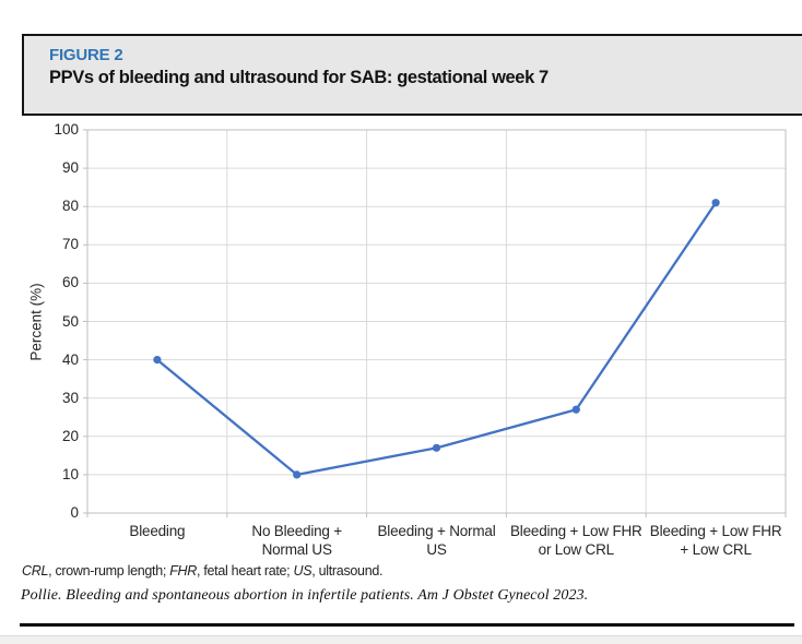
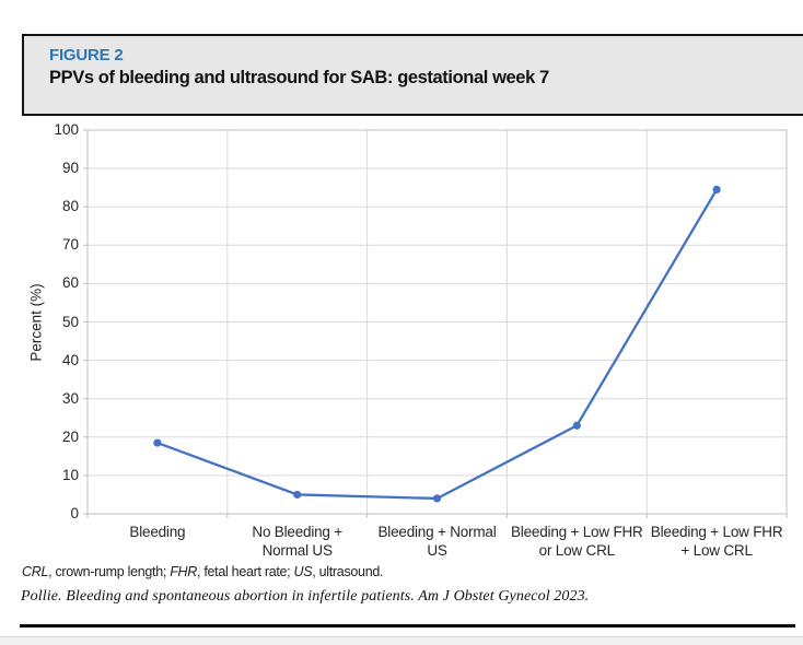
Bleeding: 40 -> 18
No Bleeding + Normal US: 10 -> 5
Bleeding + Normal US: 17 -> 4
Bleeding + Low FHR or Low CRL: 27 -> 23
Bleeding + Low FHR + Low CRL: 81 -> 84
